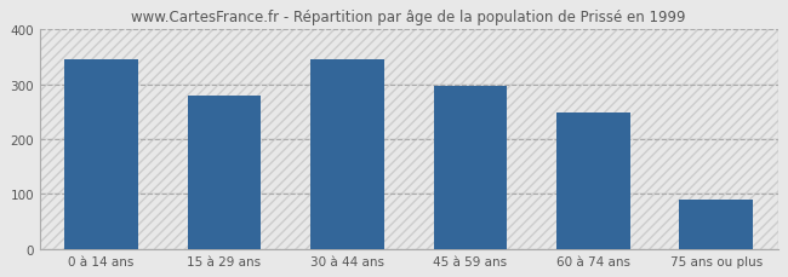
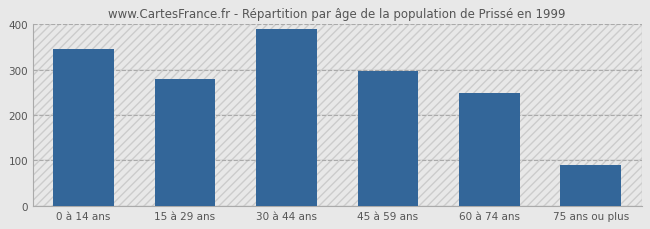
30 à 44 ans: 345 -> 390
